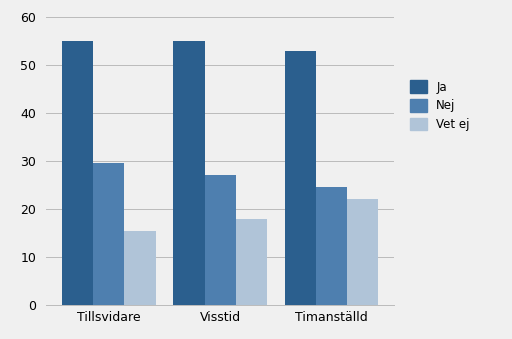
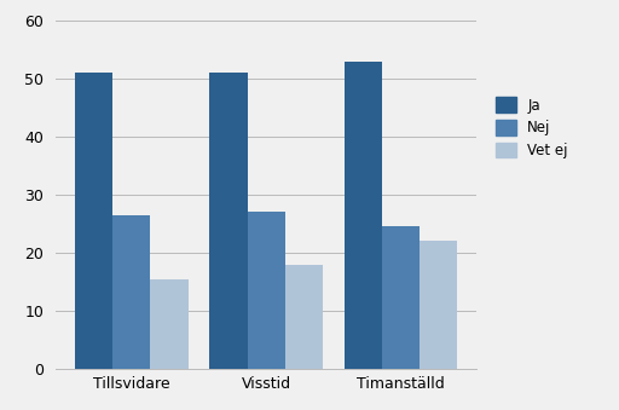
Ja/Tillsvidare: 55 -> 51
Nej/Tillsvidare: 29.5 -> 26.5
Ja/Visstid: 55 -> 51
